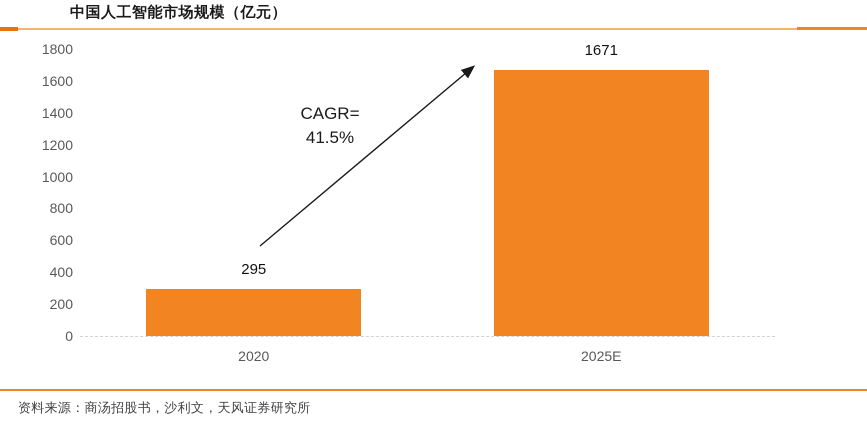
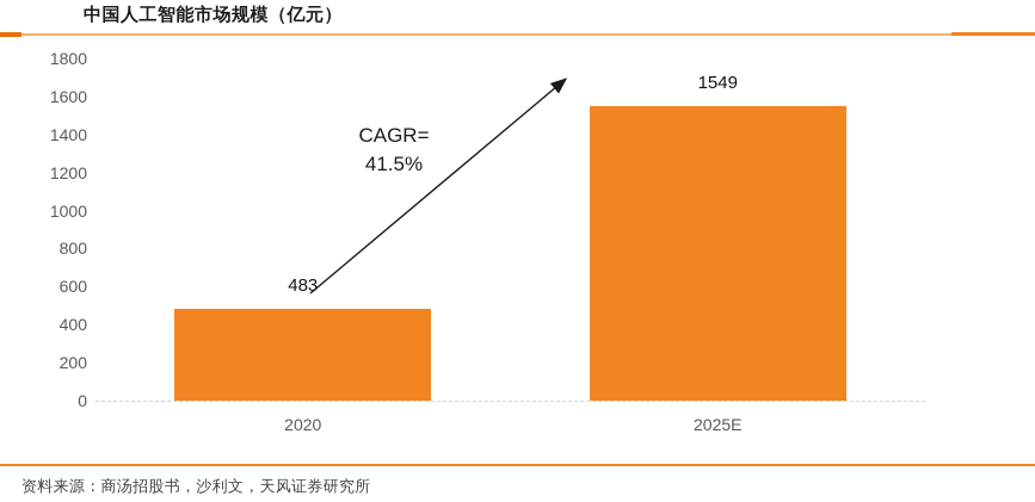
2020: 295 -> 483
2025E: 1671 -> 1549
